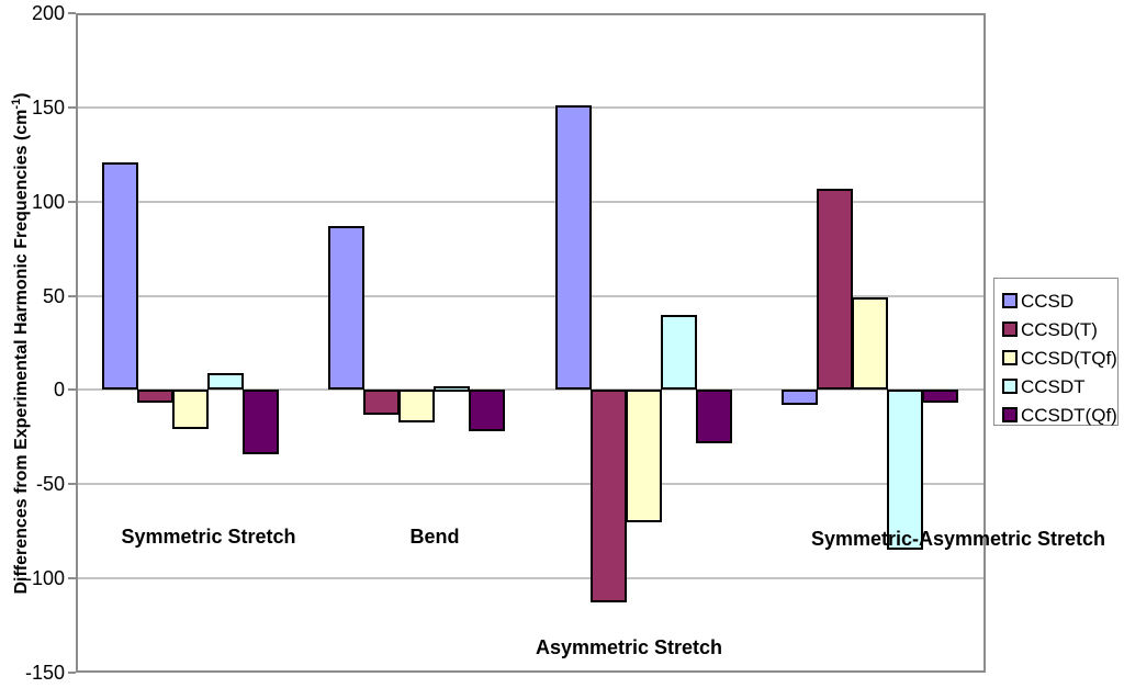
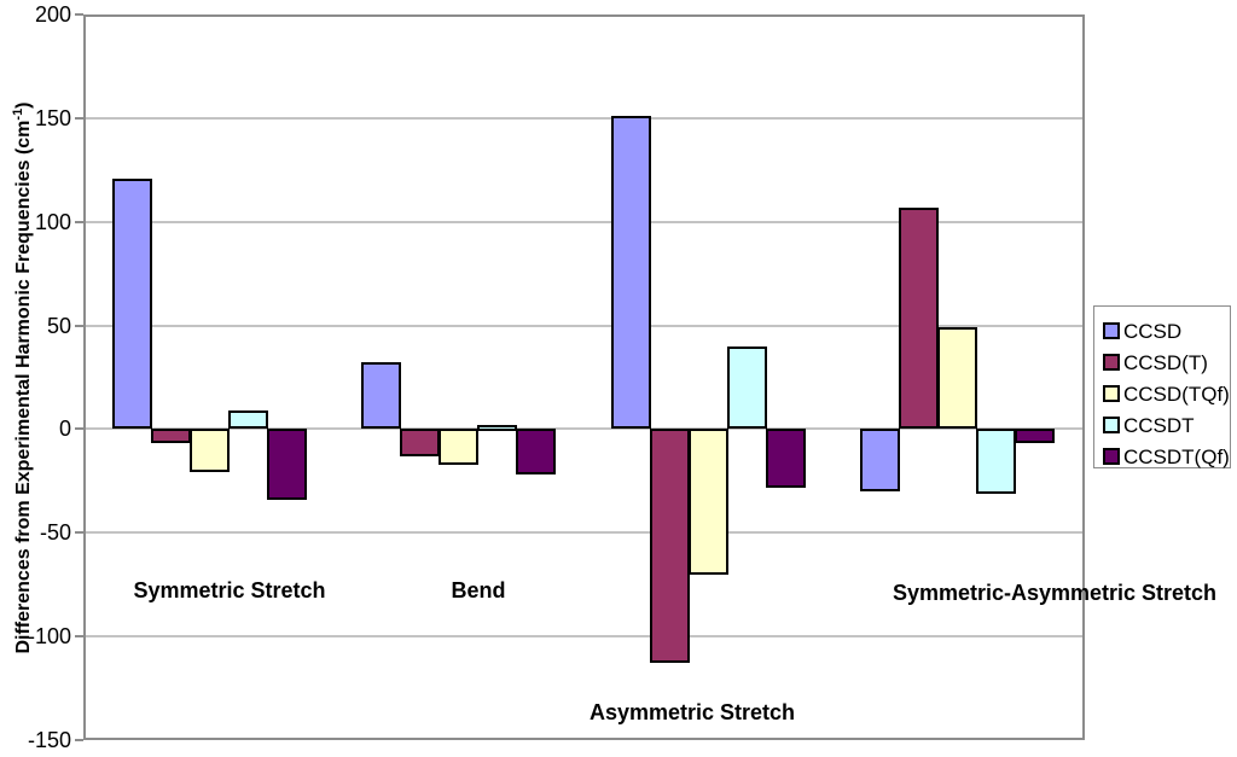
CCSD/Bend: 87 -> 32
CCSD/Symmetric-Asymmetric Stretch: -8 -> -30
CCSDT/Symmetric-Asymmetric Stretch: -85 -> -31
